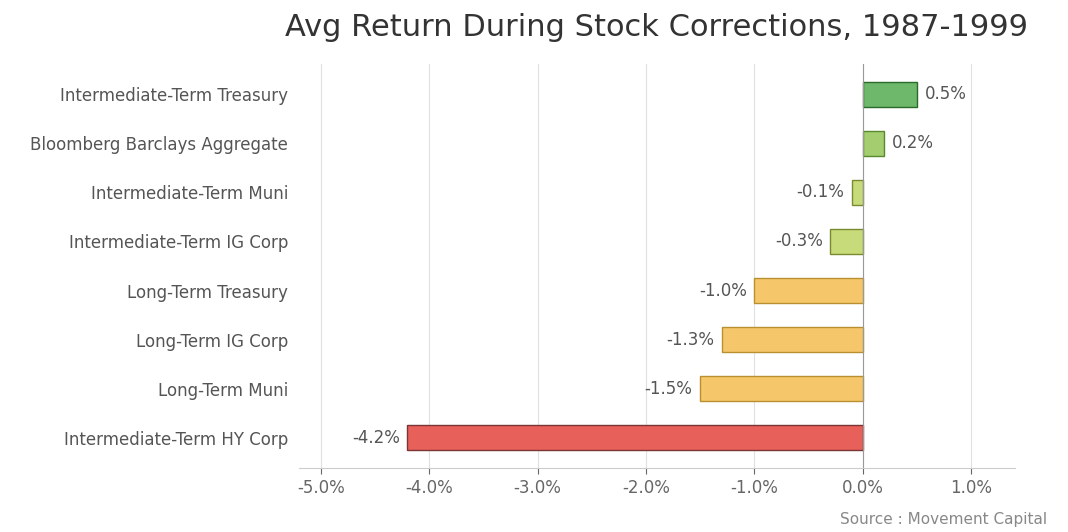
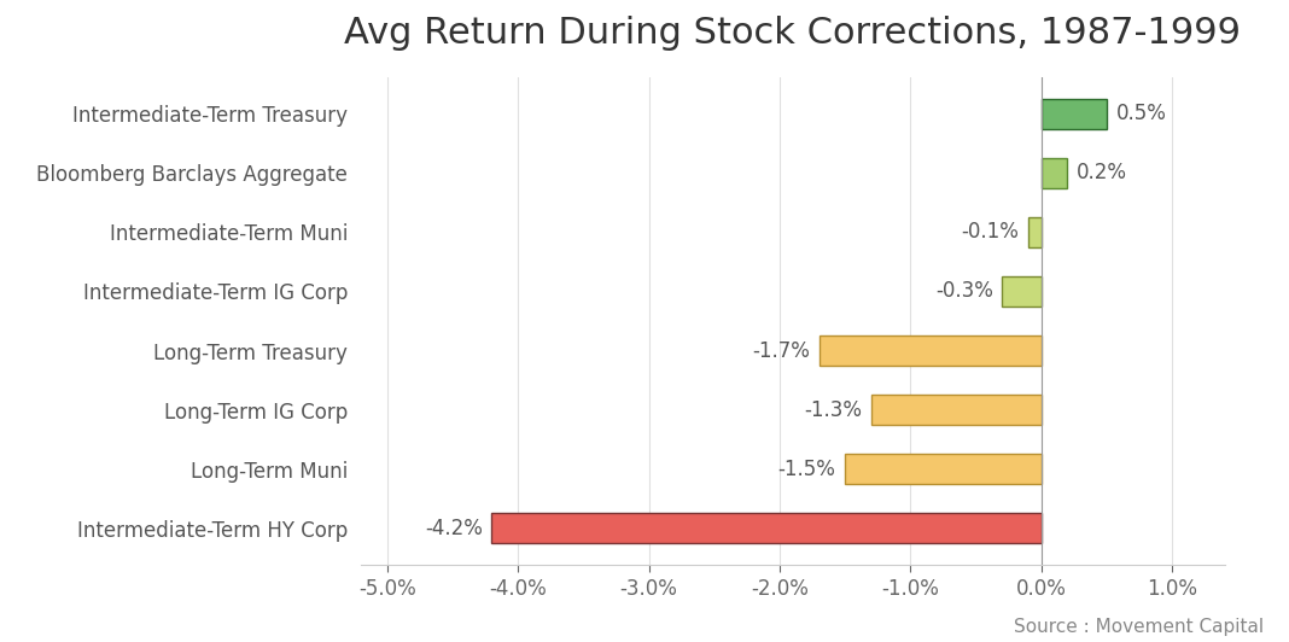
Long-Term Treasury: -1.0% -> -1.7%
